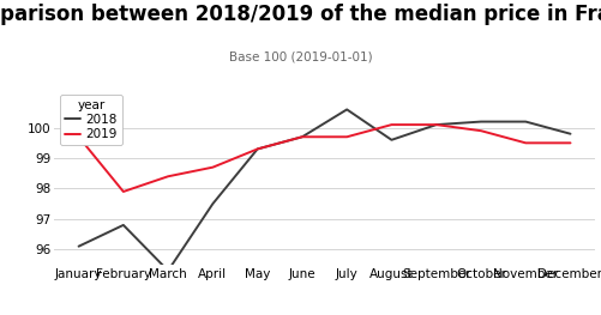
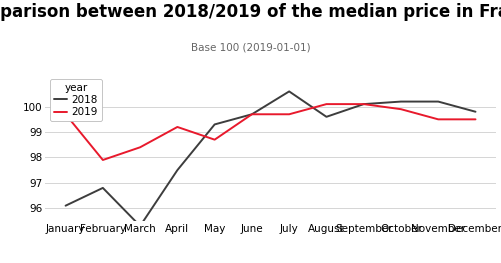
2019/April: 98.7 -> 99.2
2019/May: 99.3 -> 98.7
